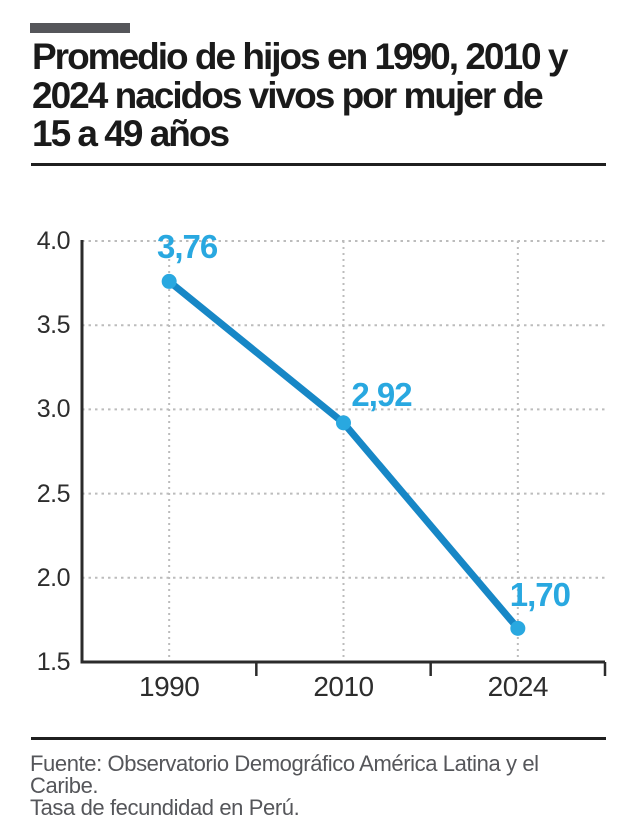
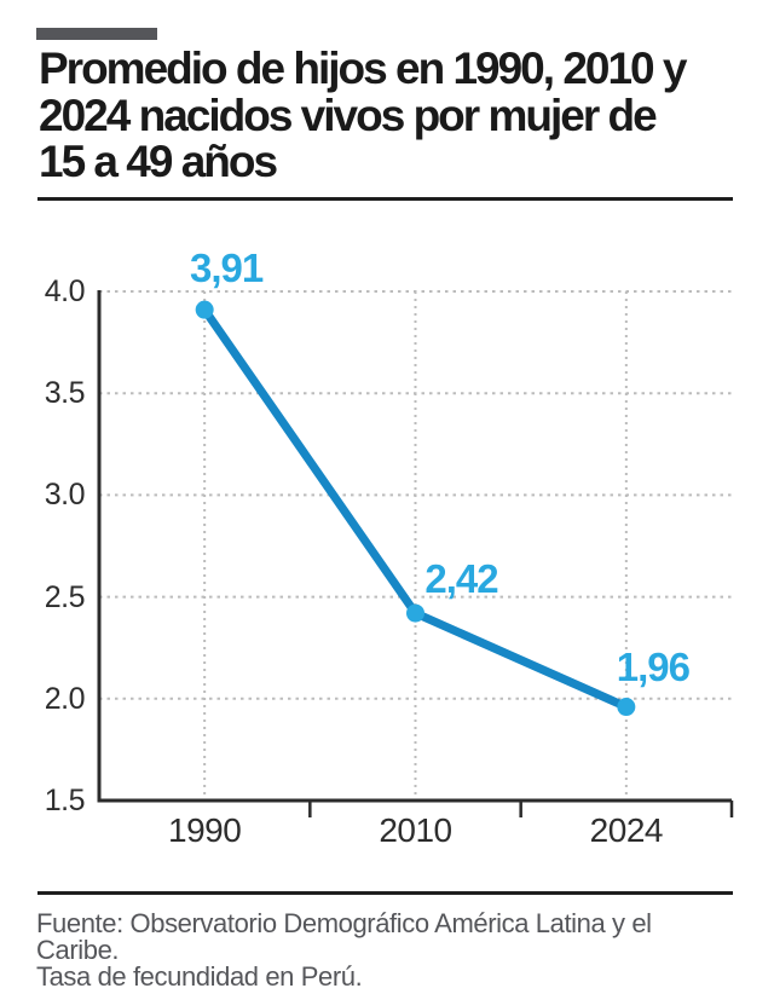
1990: 3,76 -> 3,91
2010: 2,92 -> 2,42
2024: 1,70 -> 1,96
